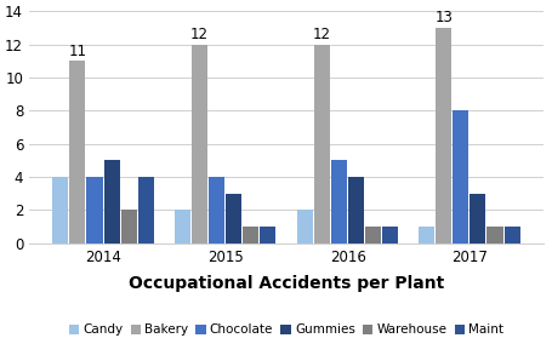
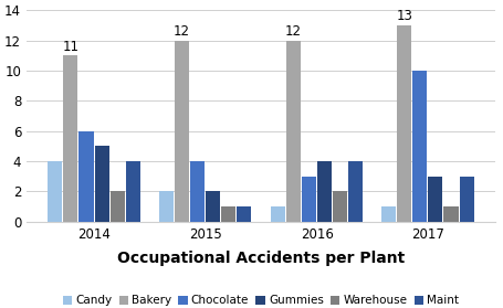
Chocolate/2014: 4 -> 6
Gummies/2015: 3 -> 2
Candy/2016: 2 -> 1
Chocolate/2016: 5 -> 3
Warehouse/2016: 1 -> 2
Maint/2016: 1 -> 4
Chocolate/2017: 8 -> 10
Maint/2017: 1 -> 3
